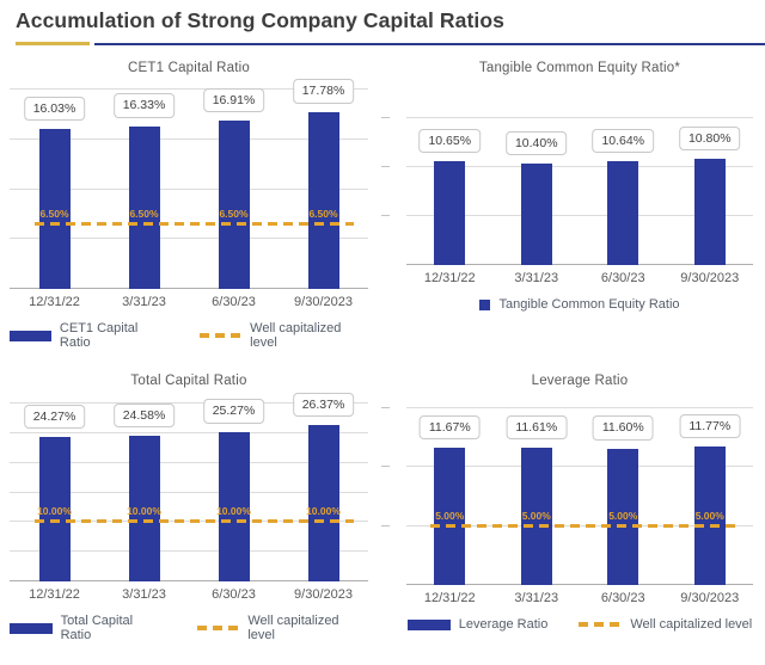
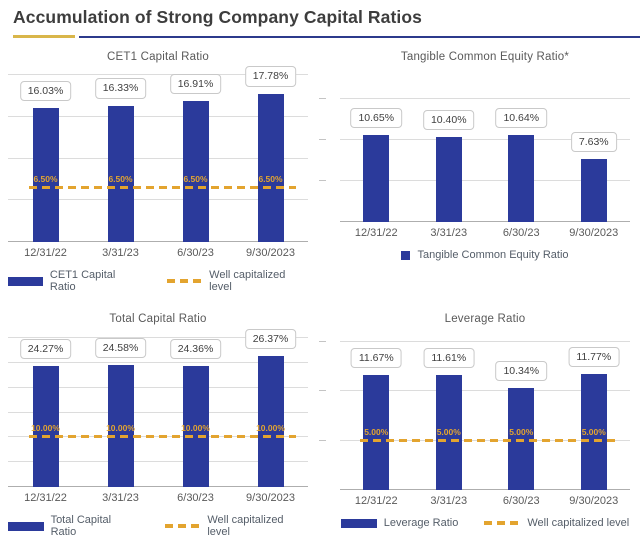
Tangible Common Equity Ratio*/9/30/2023: 10.80% -> 7.63%
Total Capital Ratio/6/30/23: 25.27% -> 24.36%
Leverage Ratio/6/30/23: 11.60% -> 10.34%
